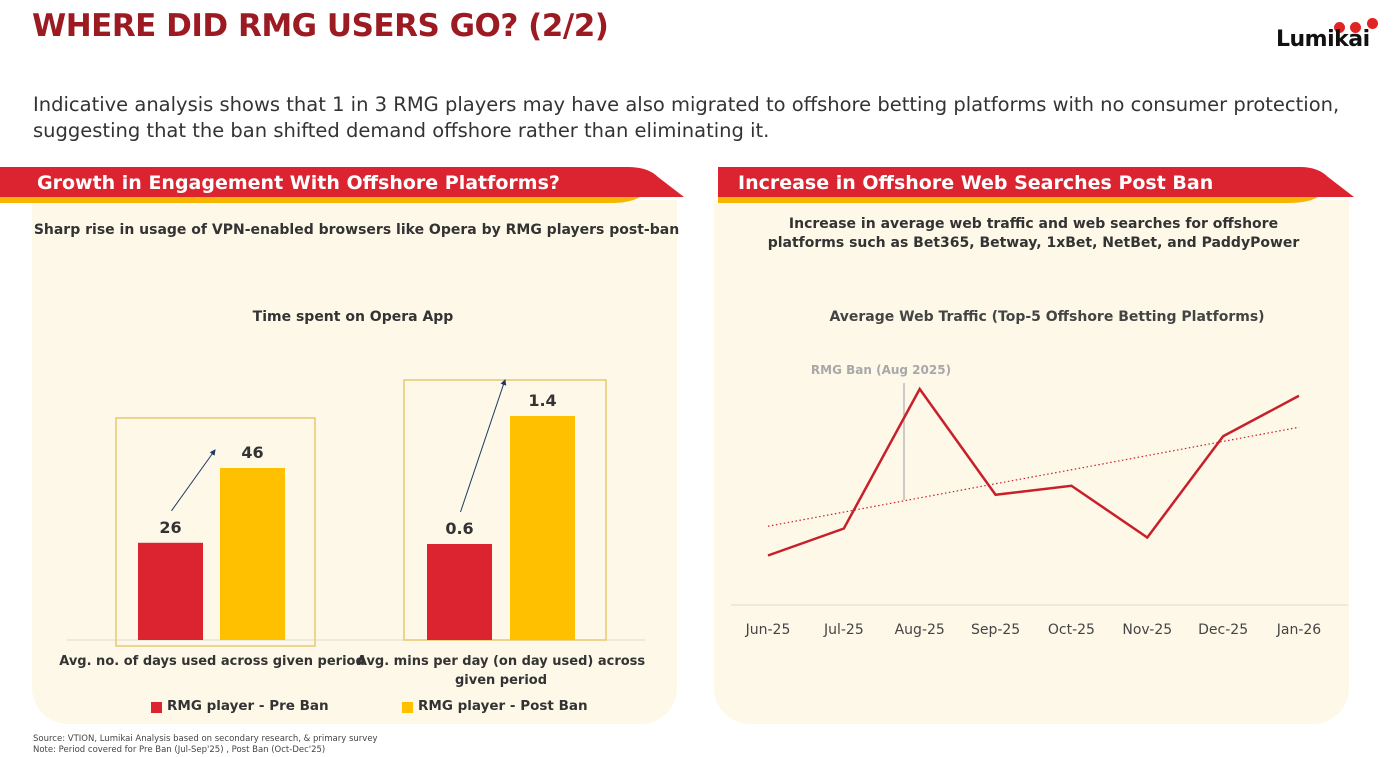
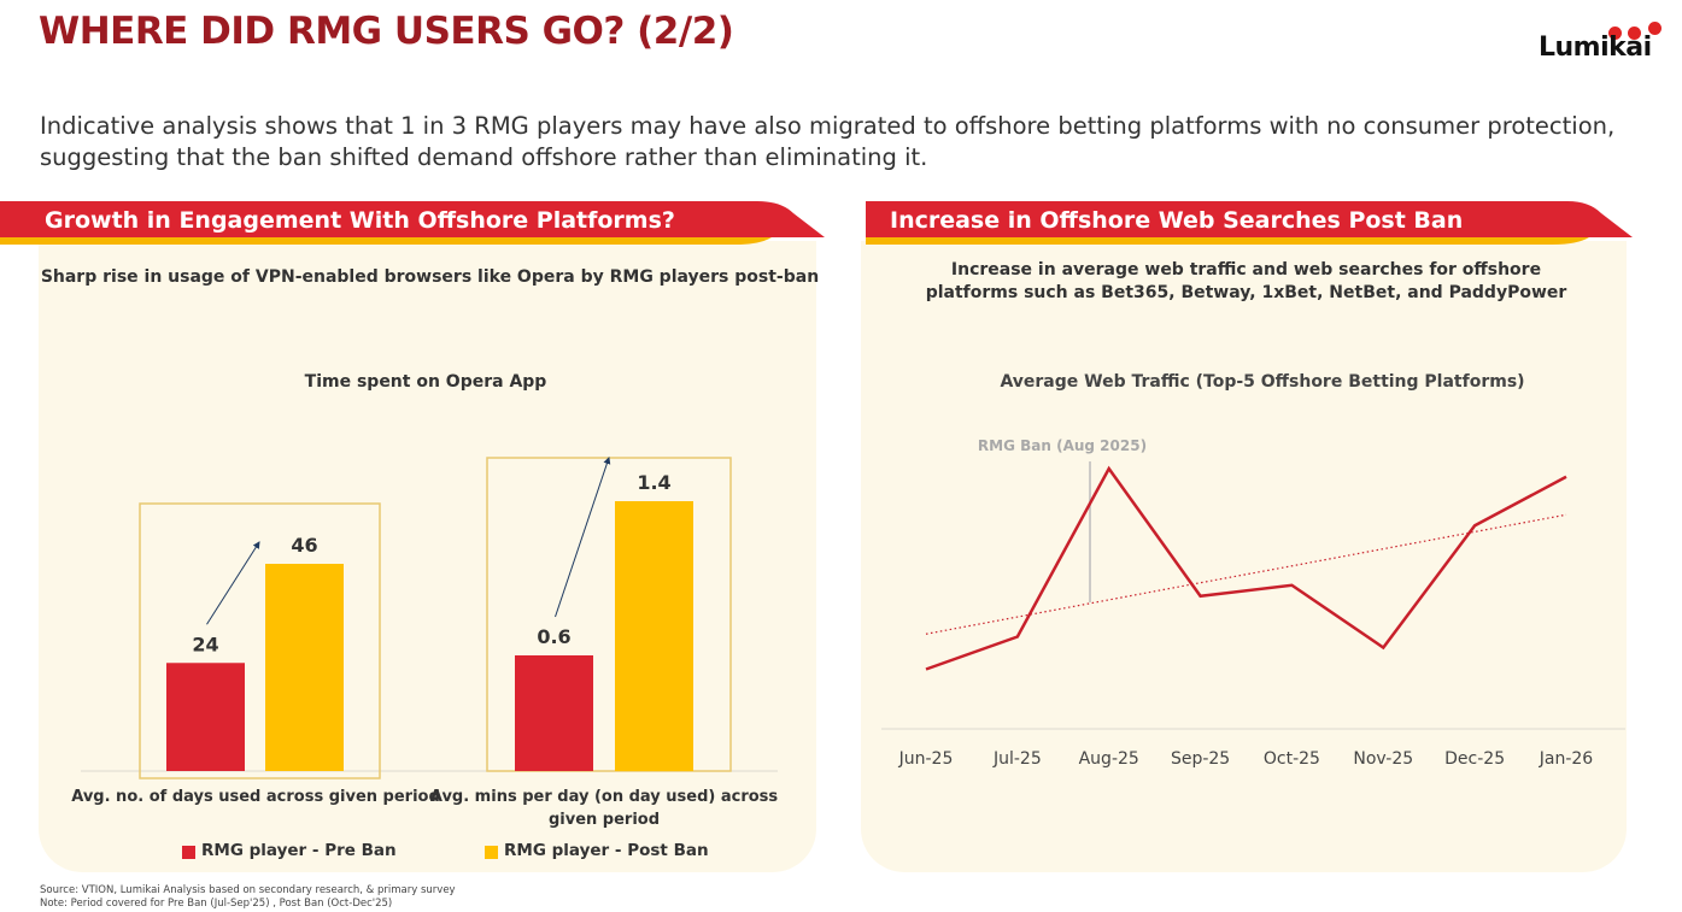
Time spent on Opera App/RMG player - Pre Ban/Avg. no. of days used across given period: 26 -> 24
